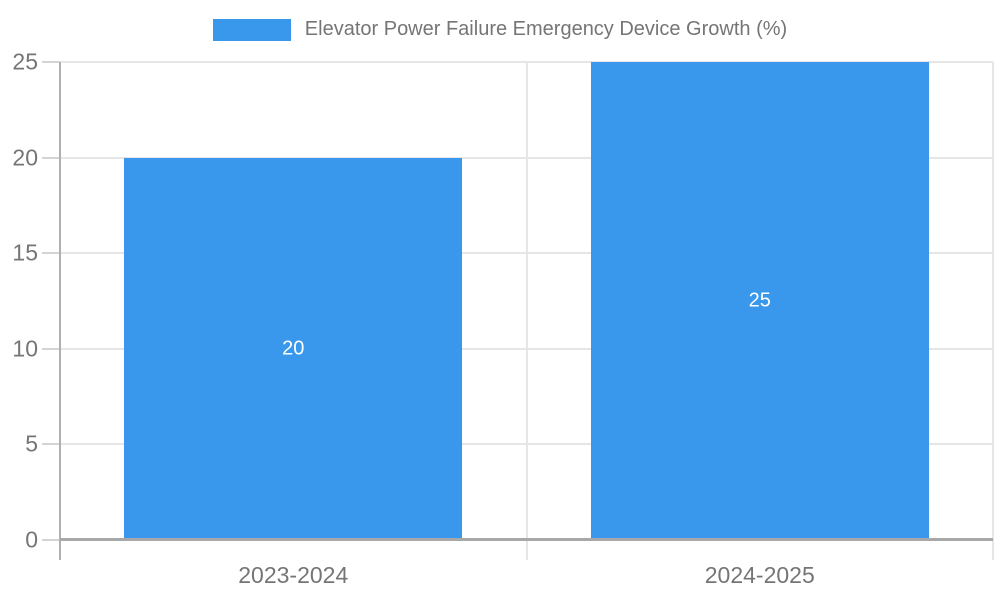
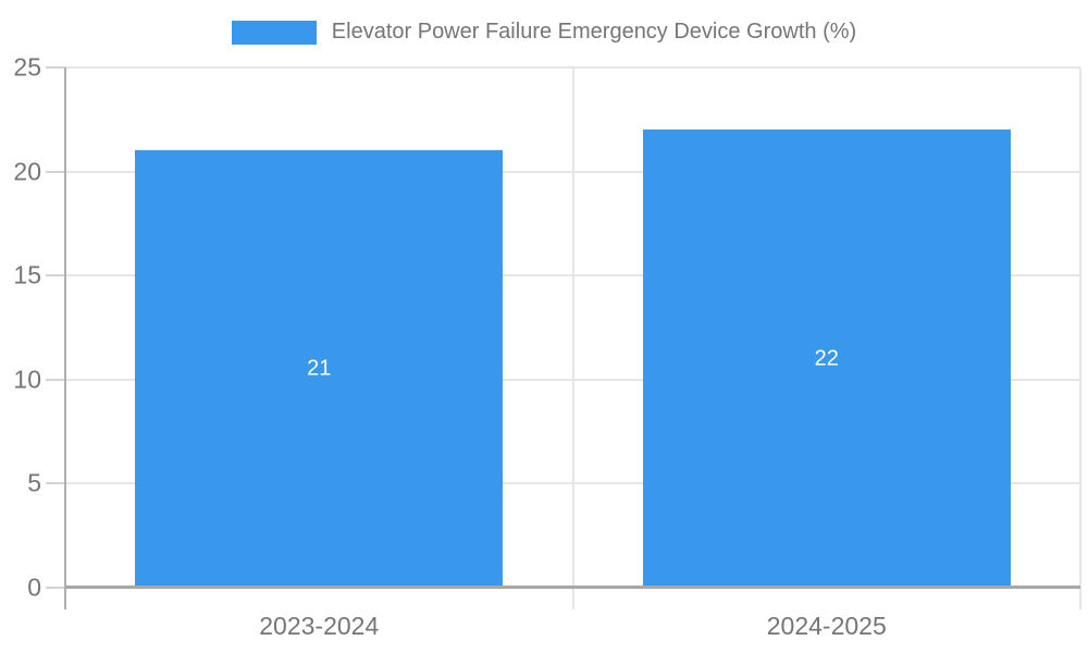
2023-2024: 20 -> 21
2024-2025: 25 -> 22
